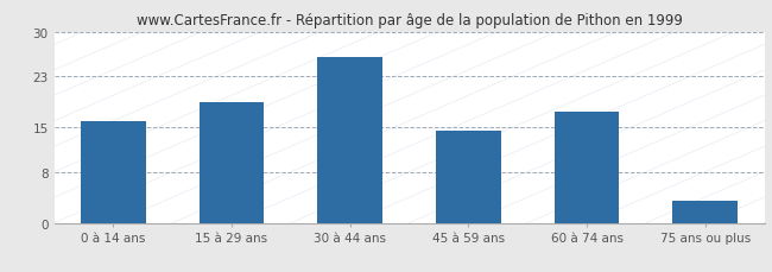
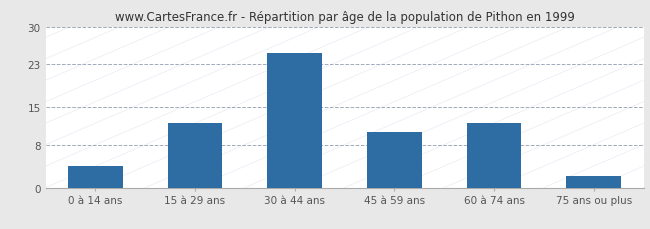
0 à 14 ans: 16.0 -> 4.0
15 à 29 ans: 19.0 -> 12.0
30 à 44 ans: 26.0 -> 25.0
45 à 59 ans: 14.5 -> 10.4
60 à 74 ans: 17.5 -> 12.0
75 ans ou plus: 3.5 -> 2.2
